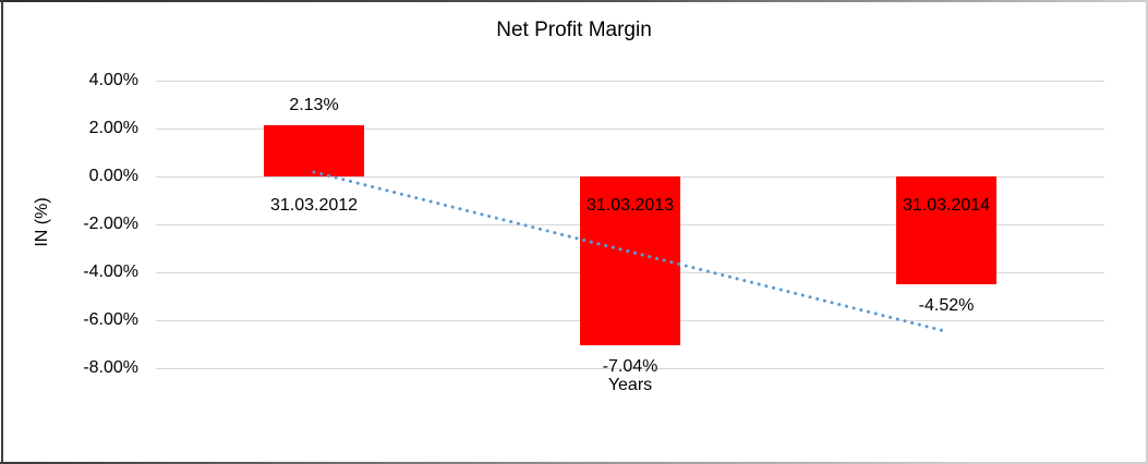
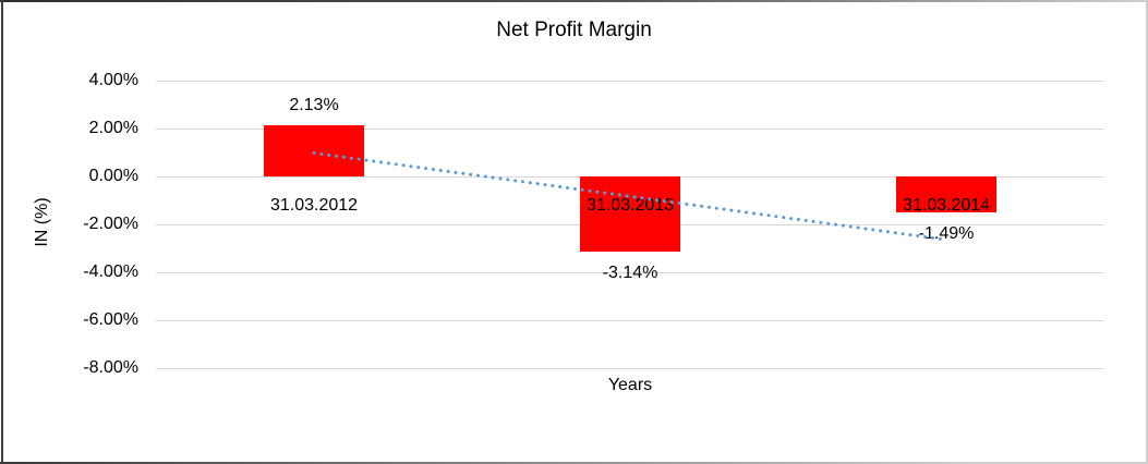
31.03.2013: -7.04% -> -3.14%
31.03.2014: -4.52% -> -1.49%
